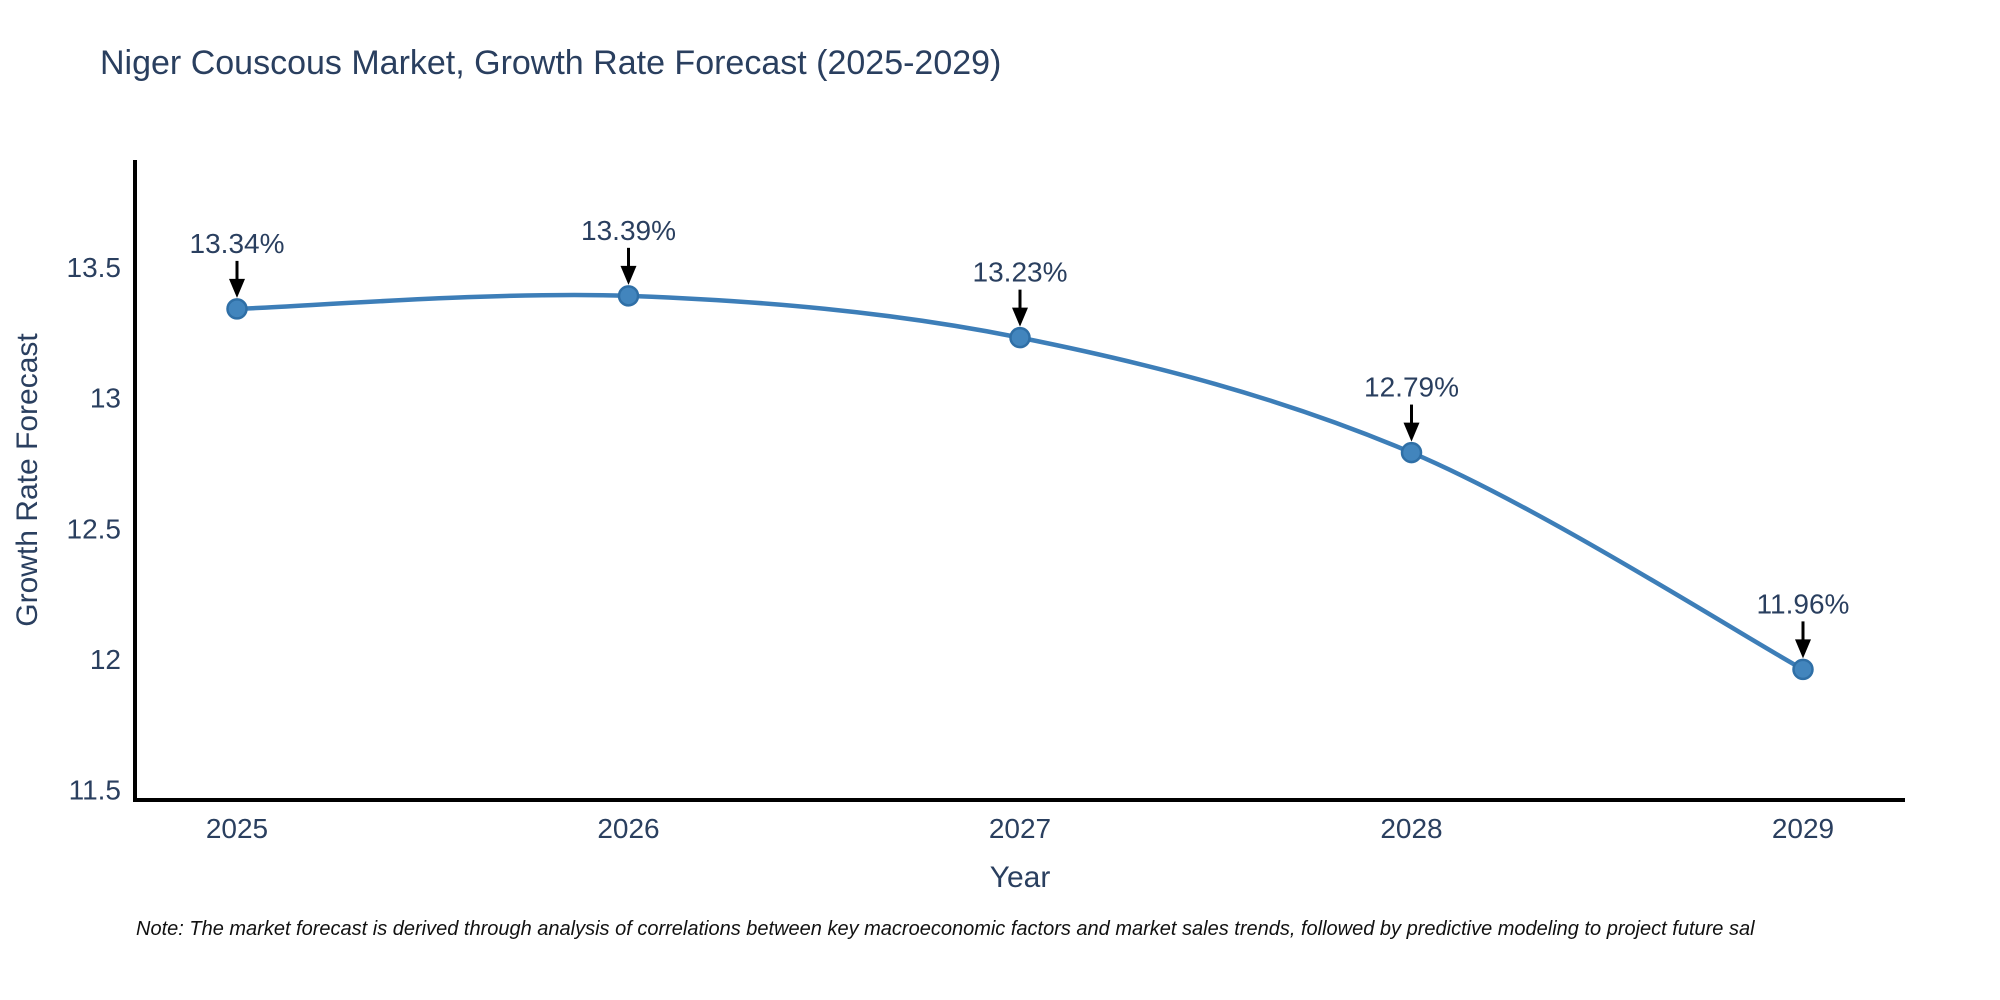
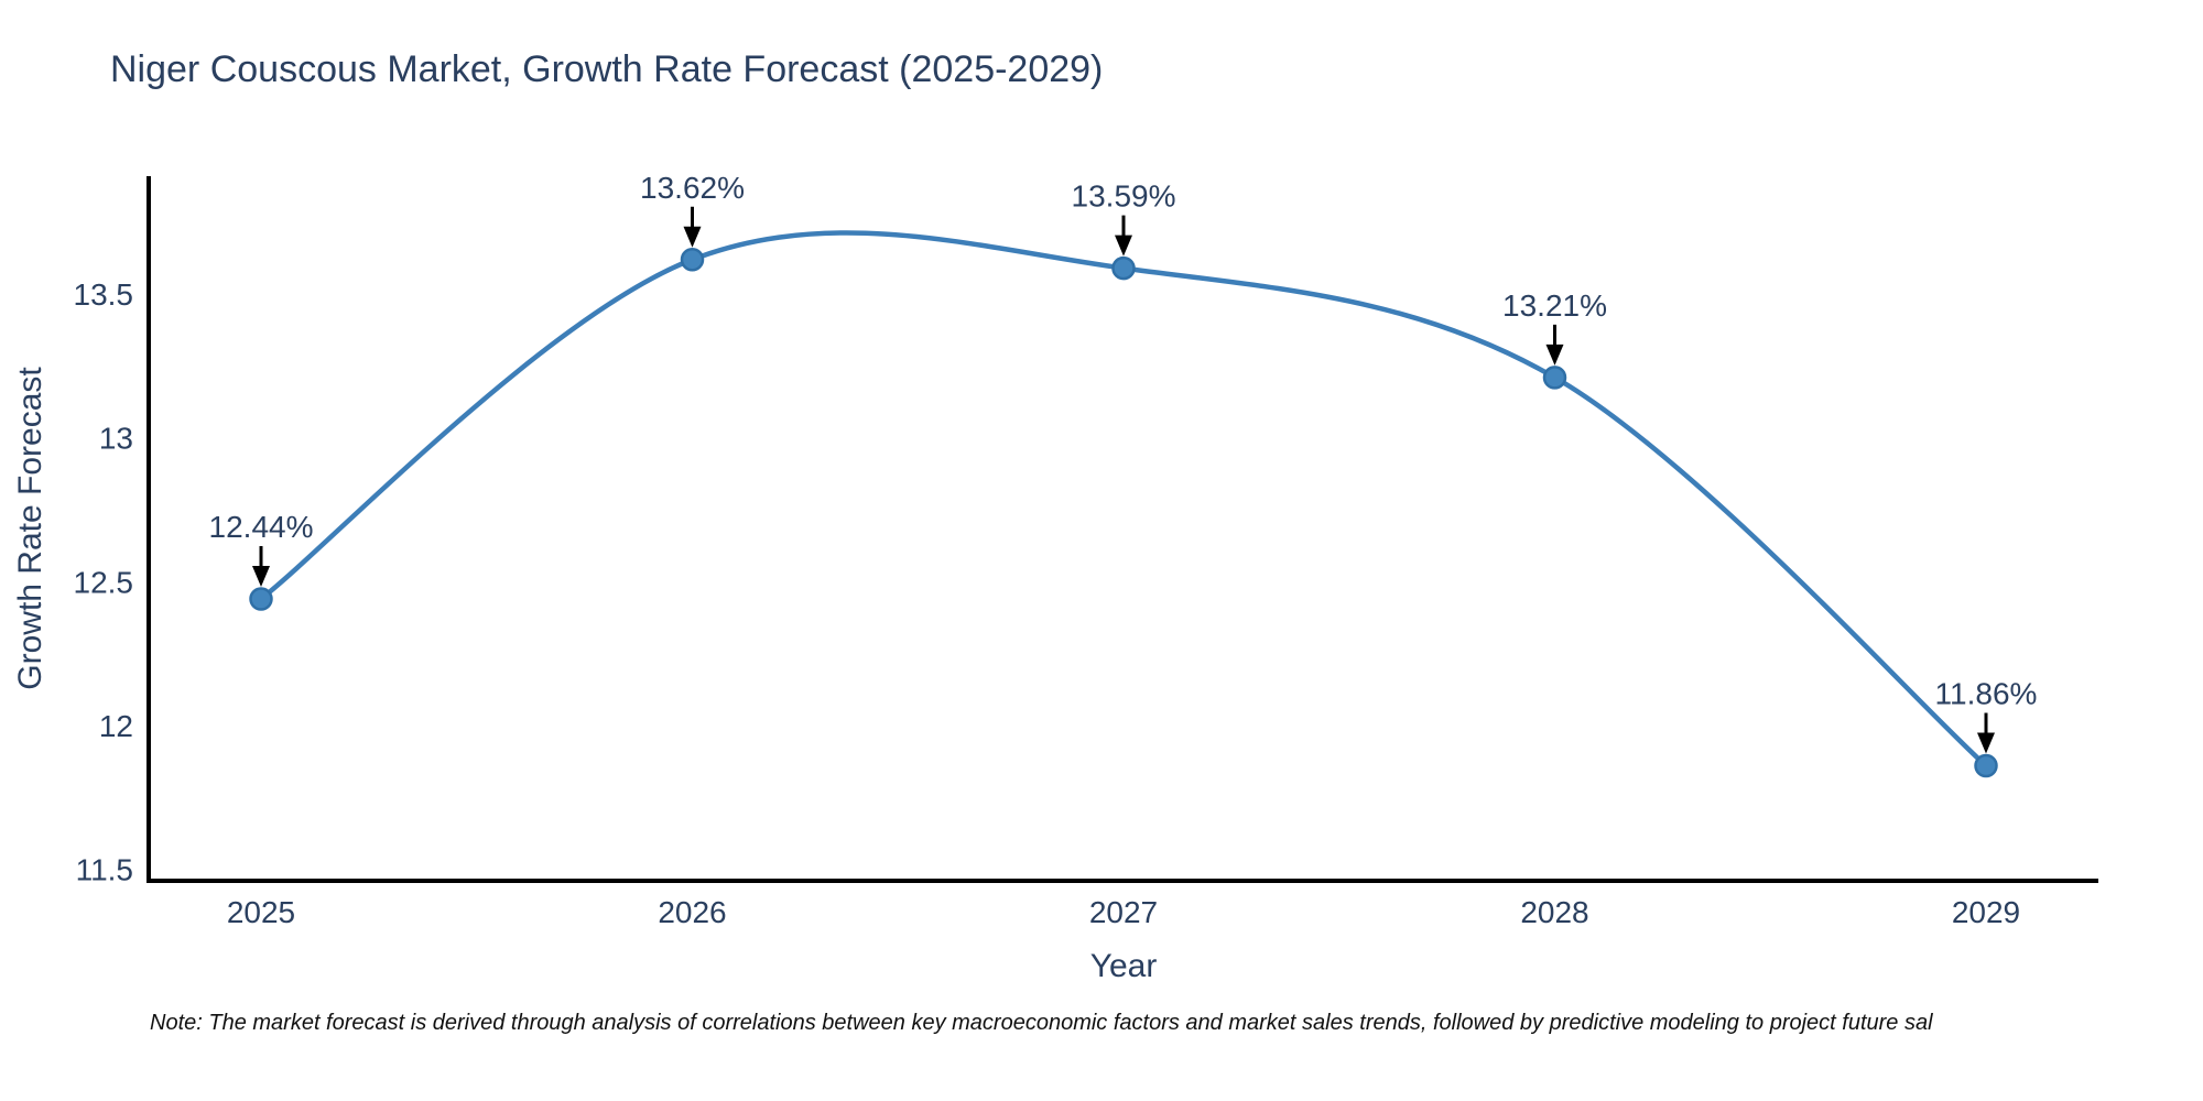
2025: 13.34% -> 12.44%
2026: 13.39% -> 13.62%
2027: 13.23% -> 13.59%
2028: 12.79% -> 13.21%
2029: 11.96% -> 11.86%
